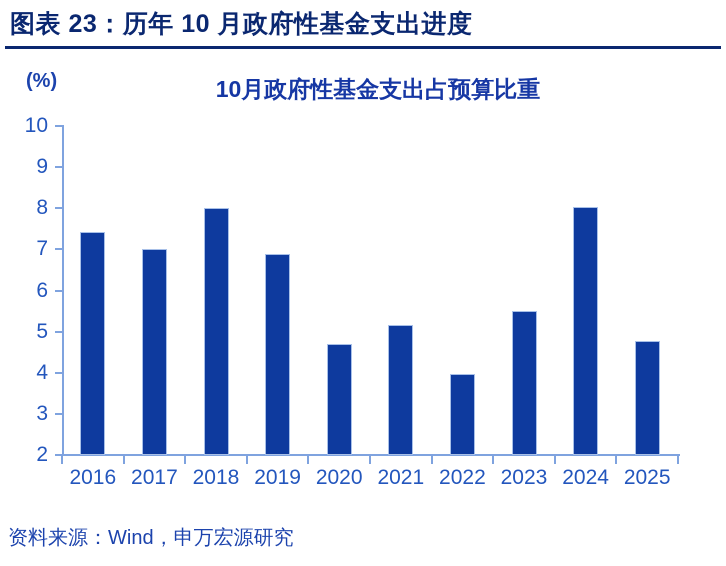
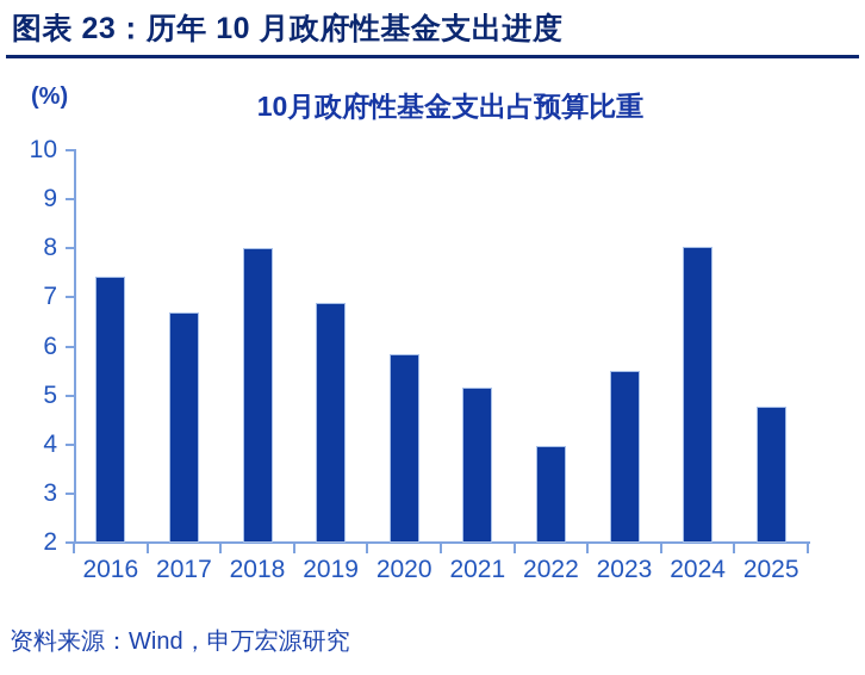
2017: 7.0 -> 6.7
2020: 4.7 -> 5.8
